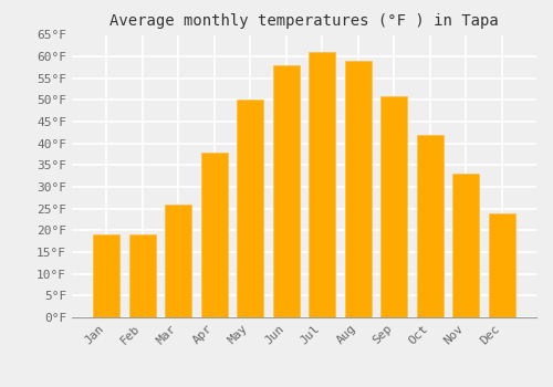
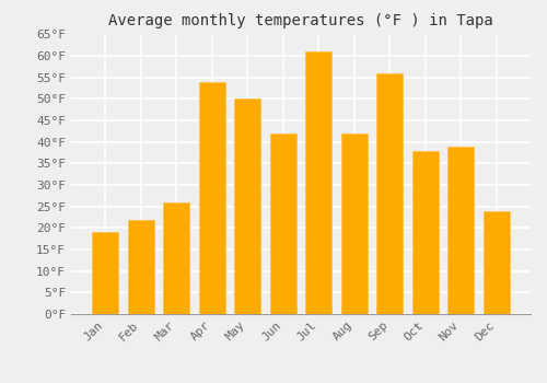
Feb: 19°F -> 22°F
Apr: 38°F -> 54°F
Jun: 58°F -> 42°F
Aug: 59°F -> 42°F
Sep: 51°F -> 56°F
Oct: 42°F -> 38°F
Nov: 33°F -> 39°F
